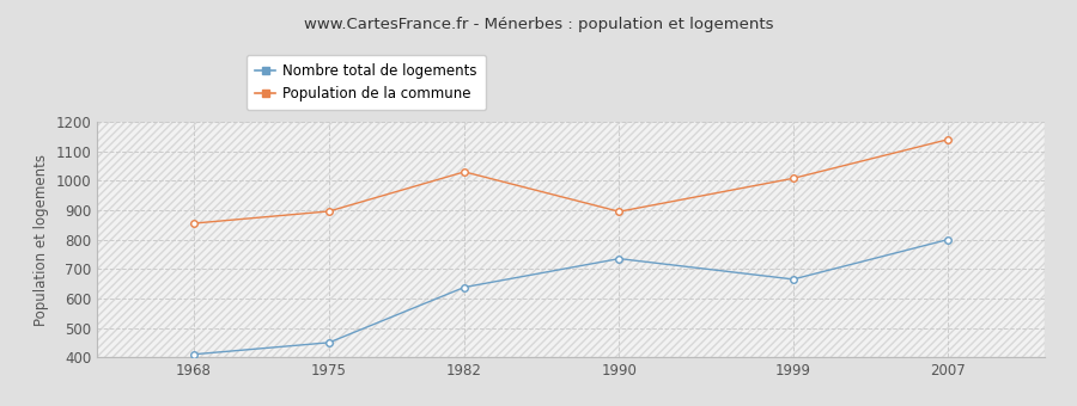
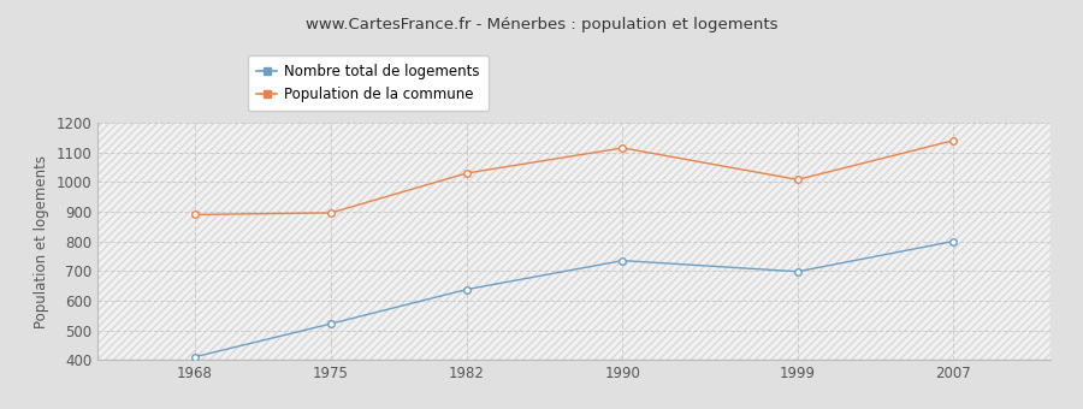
Population de la commune/1968: 855 -> 890
Nombre total de logements/1975: 450 -> 522
Population de la commune/1990: 895 -> 1115
Nombre total de logements/1999: 665 -> 698
